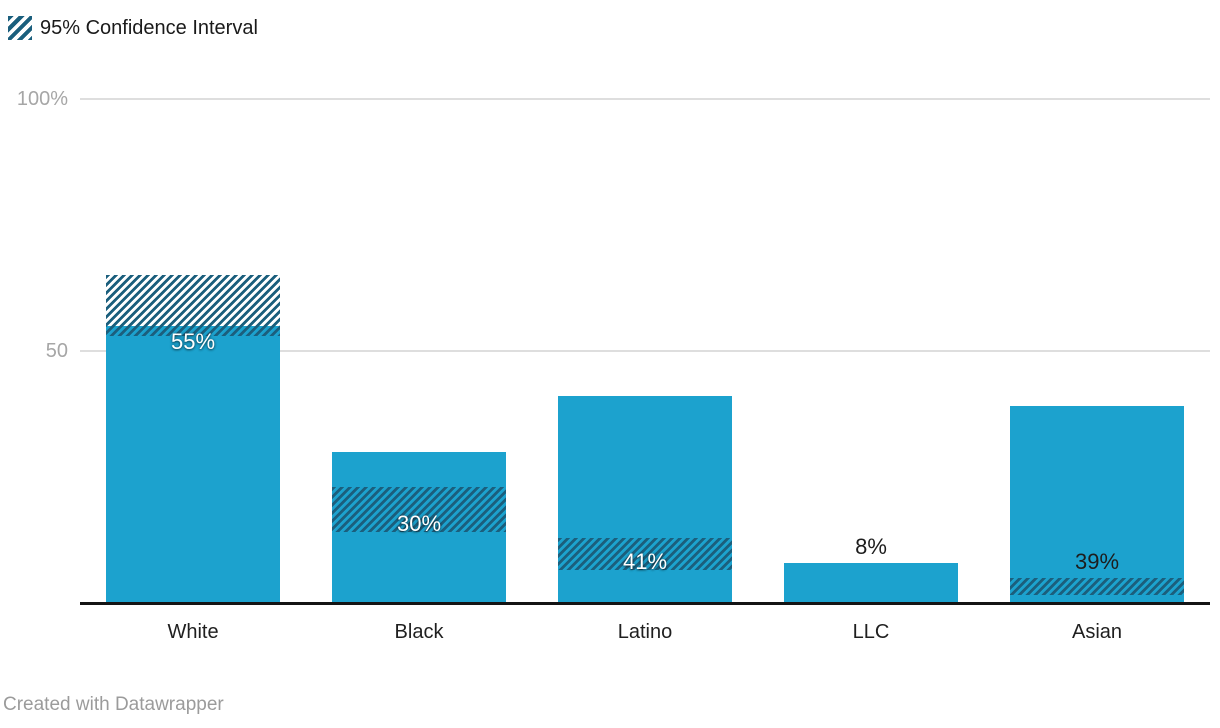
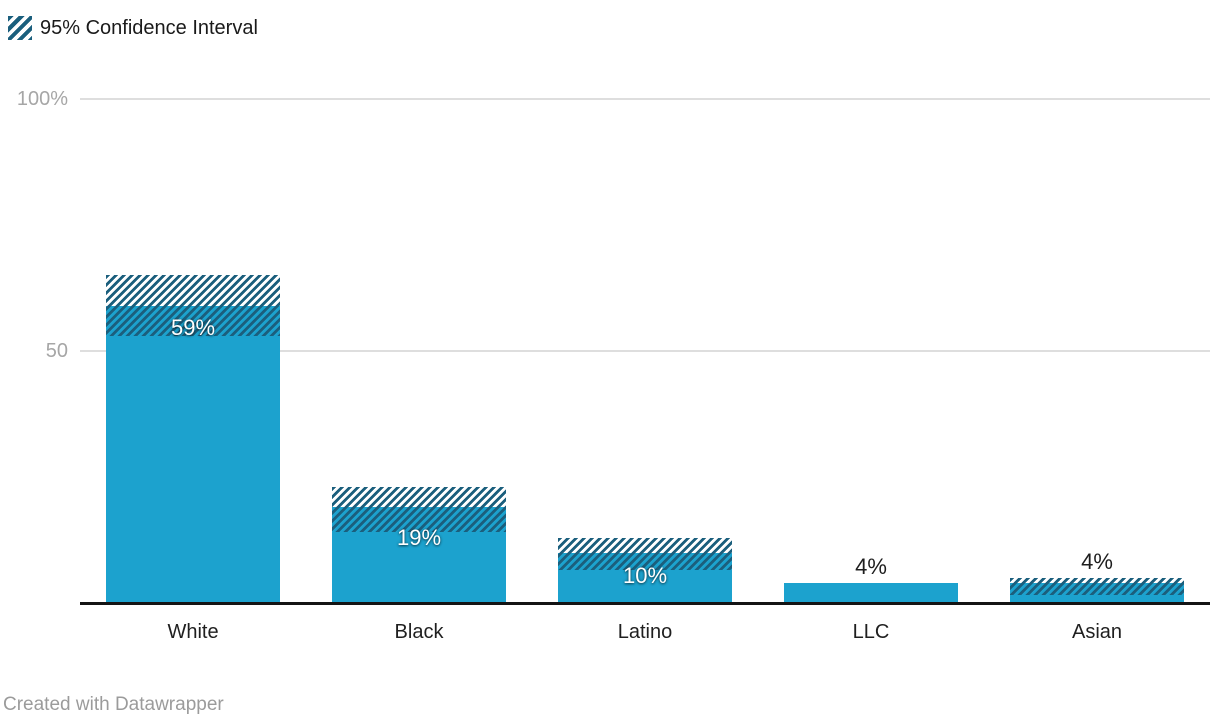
White: 55% -> 59%
Black: 30% -> 19%
Latino: 41% -> 10%
LLC: 8% -> 4%
Asian: 39% -> 4%
